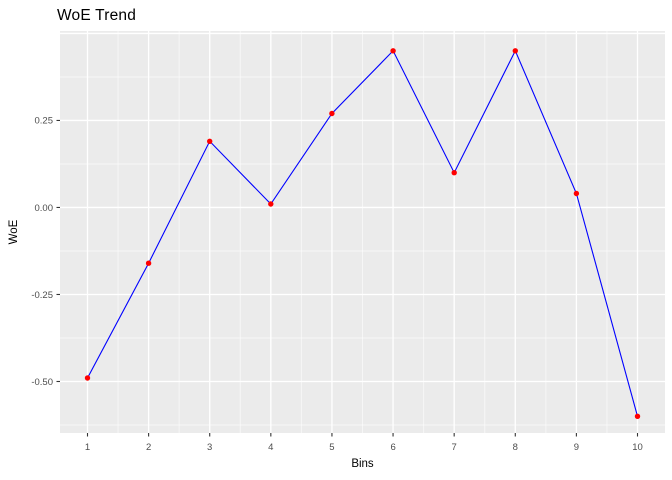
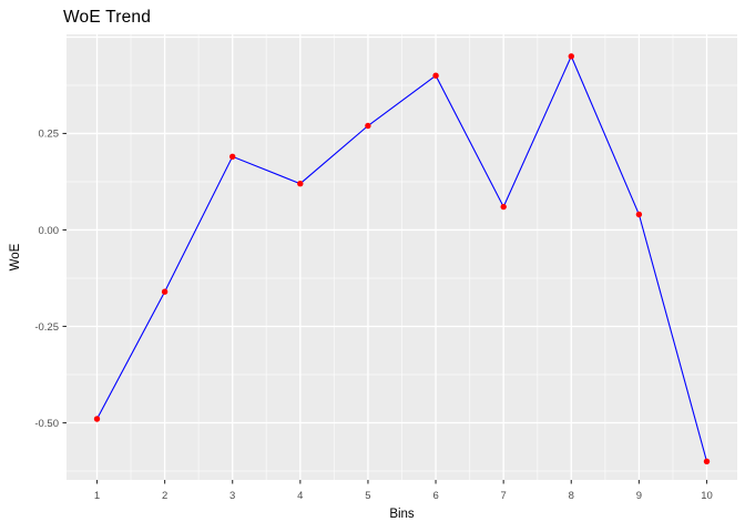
4: 0.01 -> 0.12
6: 0.45 -> 0.40
7: 0.10 -> 0.06
